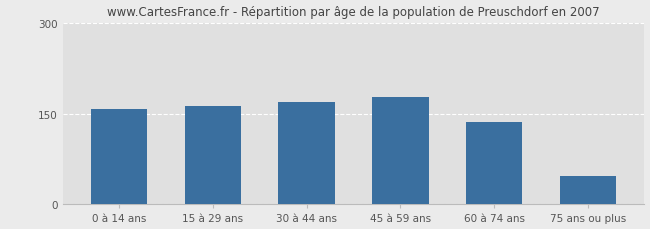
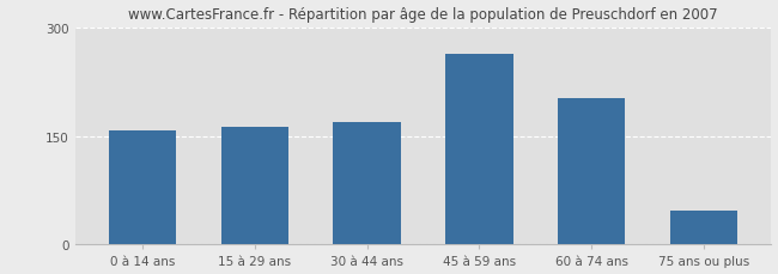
45 à 59 ans: 178 -> 264
60 à 74 ans: 136 -> 202
